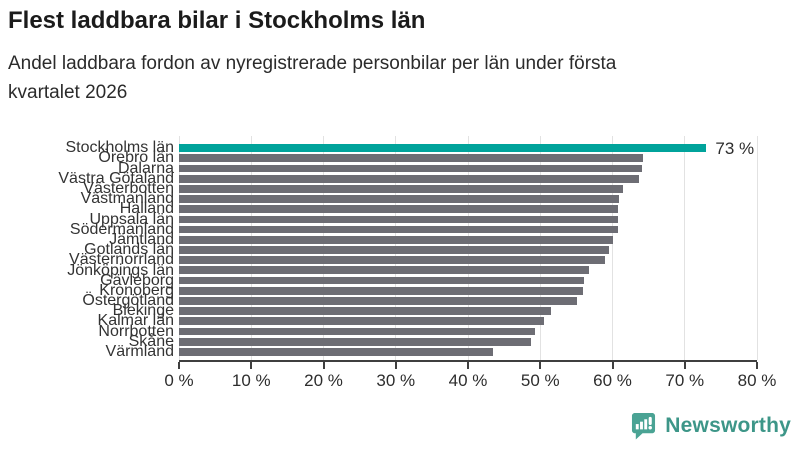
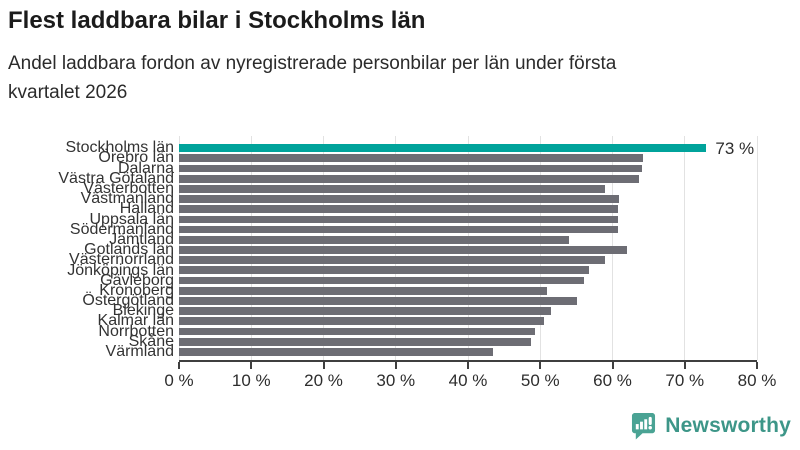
Västerbotten: 61% -> 59%
Jämtland: 60% -> 54%
Gotlands län: 60% -> 62%
Kronoberg: 56% -> 51%
